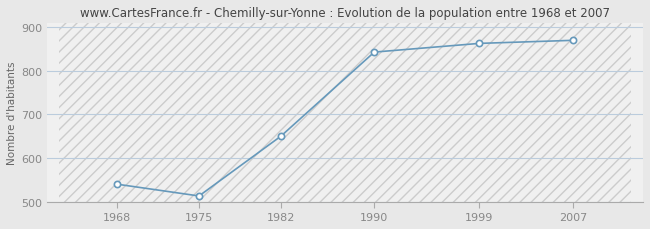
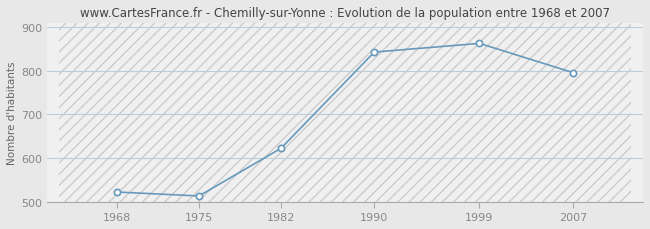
1968: 540 -> 522
1982: 650 -> 622
2007: 870 -> 796
